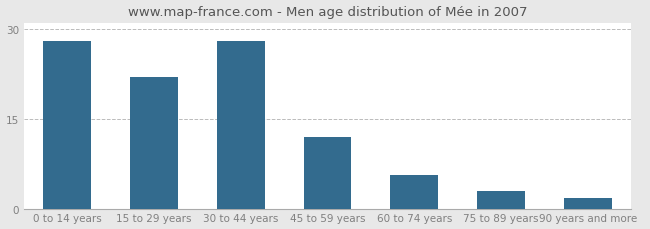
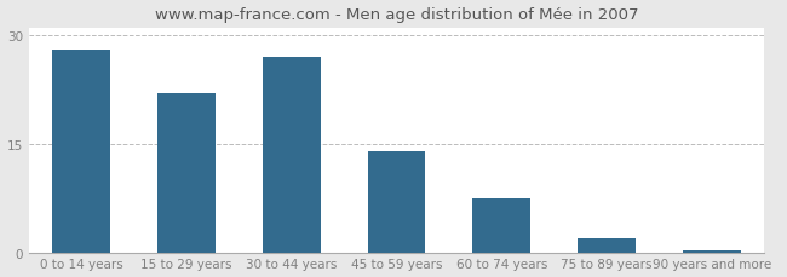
30 to 44 years: 28.0 -> 27.0
45 to 59 years: 12.0 -> 14.0
60 to 74 years: 5.6 -> 7.5
75 to 89 years: 3.0 -> 2.0
90 years and more: 1.8 -> 0.2
